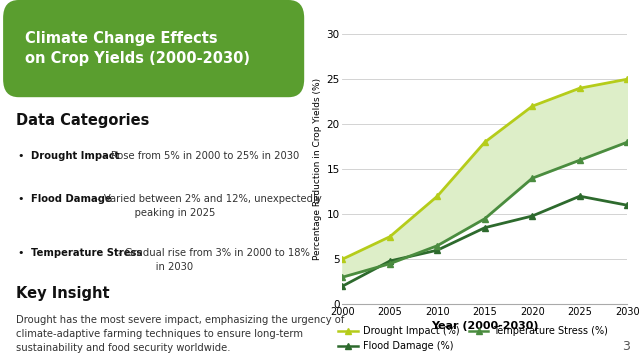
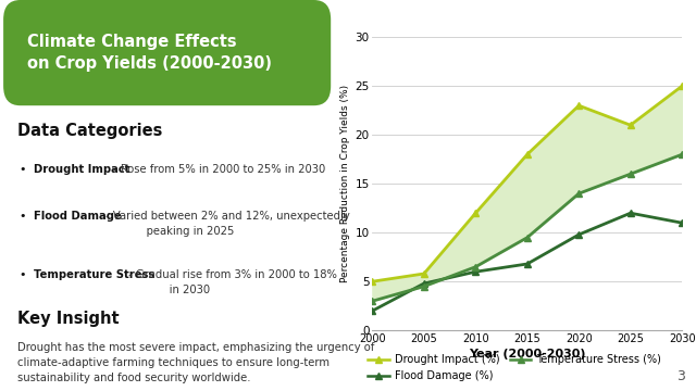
Drought Impact (%)/2005: 7.5 -> 5.8
Flood Damage (%)/2015: 8.5 -> 6.8
Drought Impact (%)/2020: 22.0 -> 23.0
Drought Impact (%)/2025: 24.0 -> 21.0
